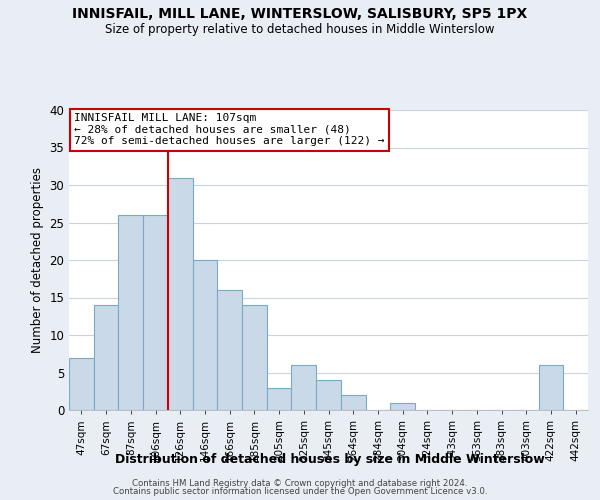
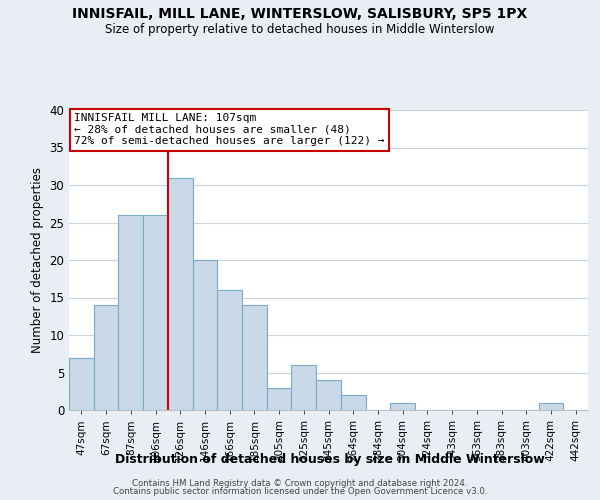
422sqm: 6 -> 1
